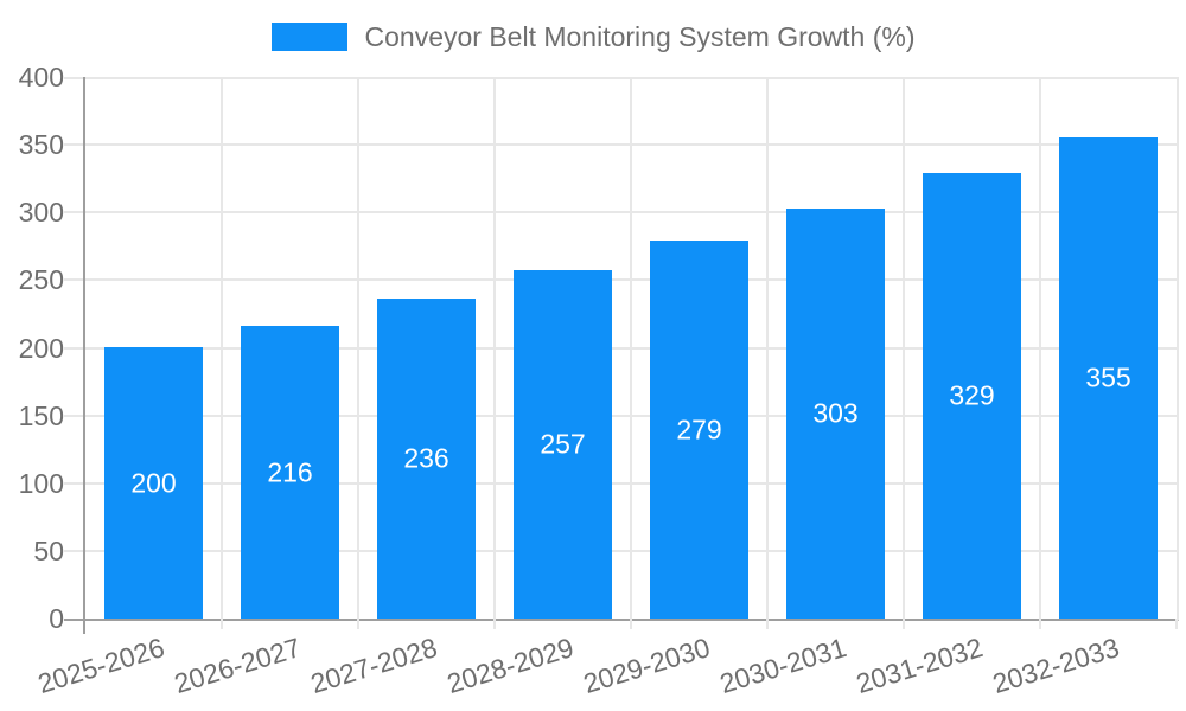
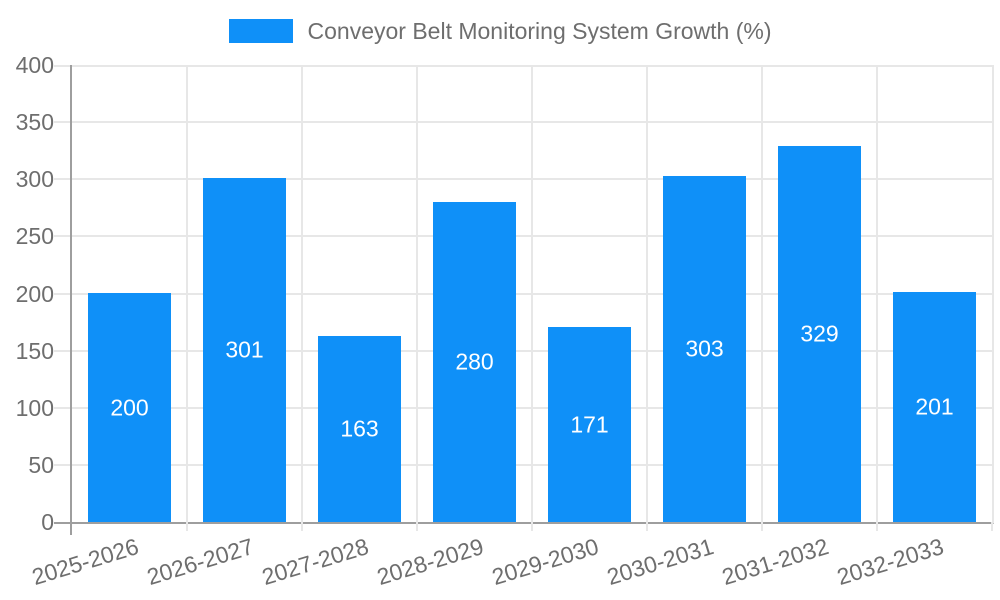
2026-2027: 216 -> 301
2027-2028: 236 -> 163
2028-2029: 257 -> 280
2029-2030: 279 -> 171
2032-2033: 355 -> 201
